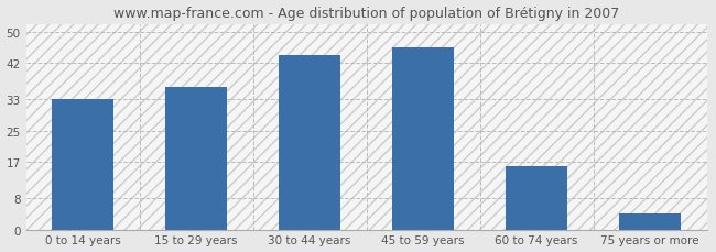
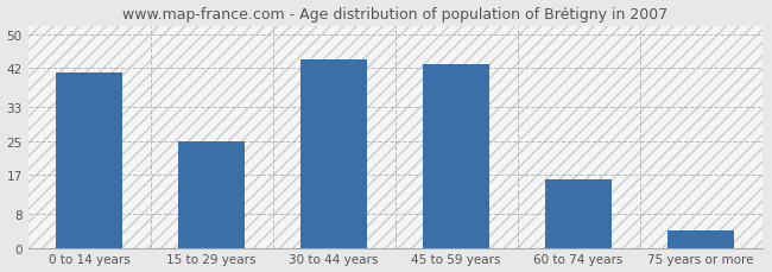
0 to 14 years: 33 -> 41
15 to 29 years: 36 -> 25
45 to 59 years: 46 -> 43
